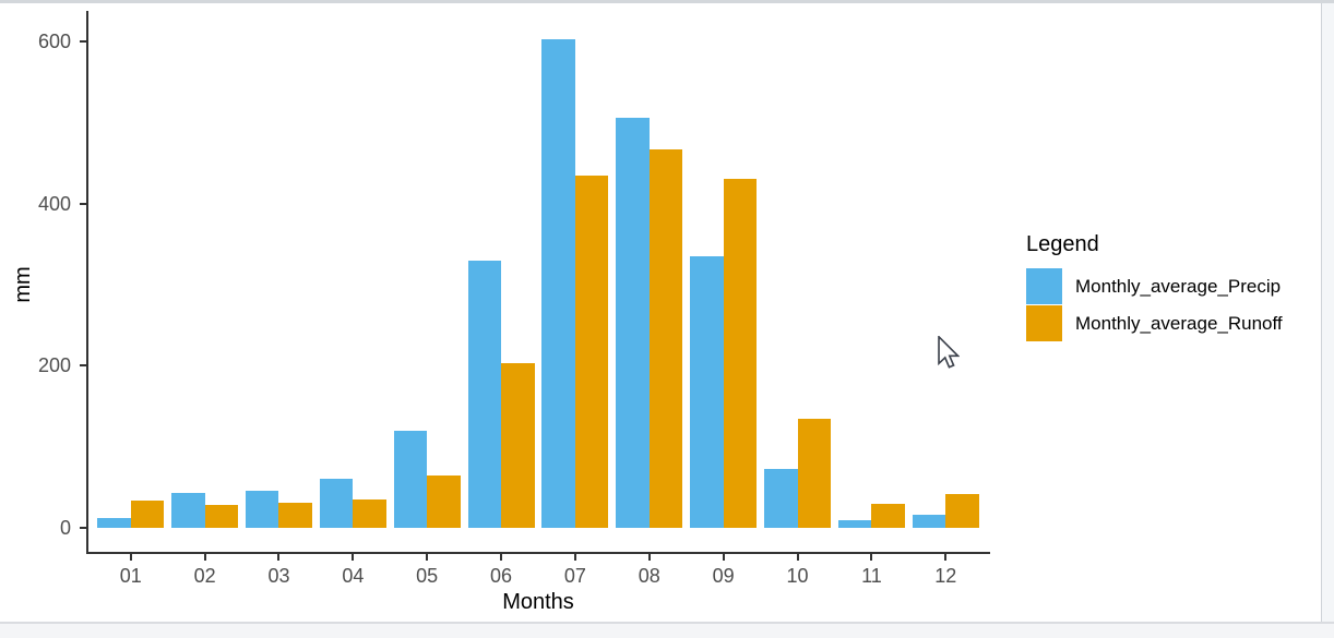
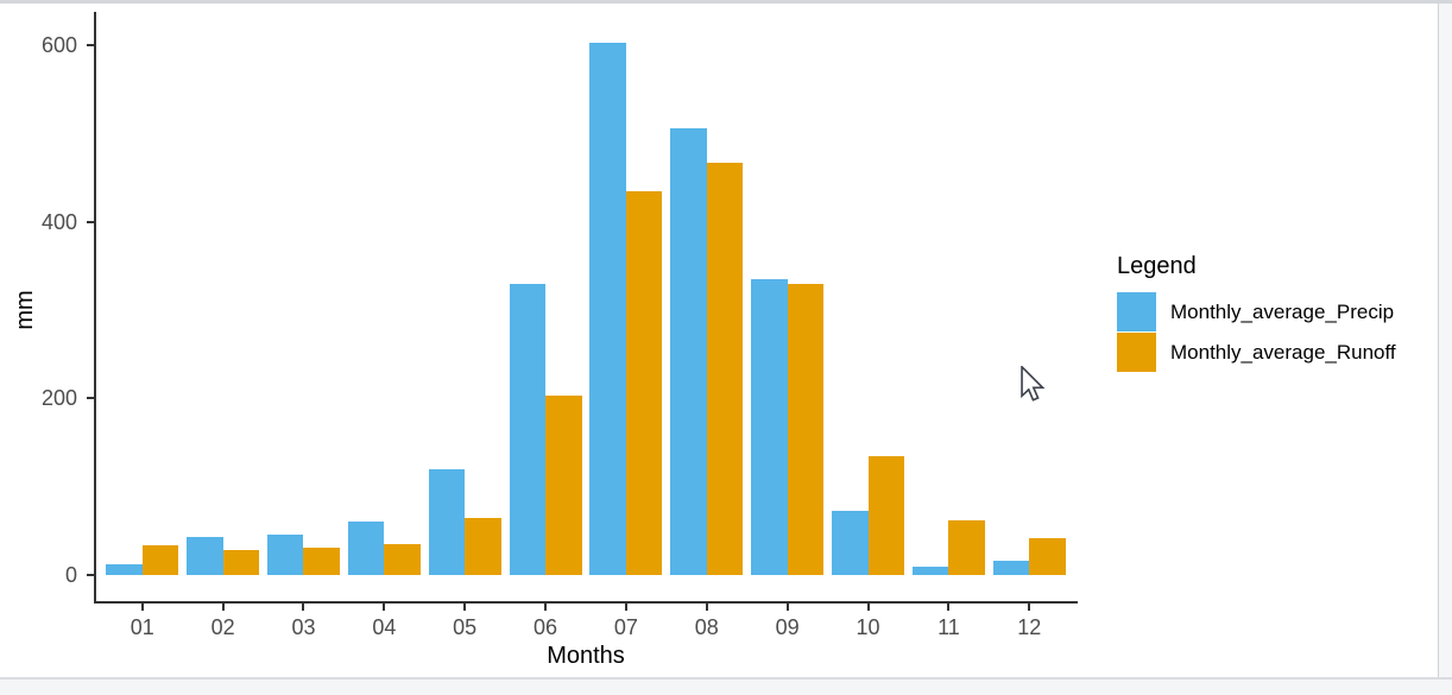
Monthly_average_Runoff/09: 430 -> 330
Monthly_average_Runoff/11: 30 -> 60
